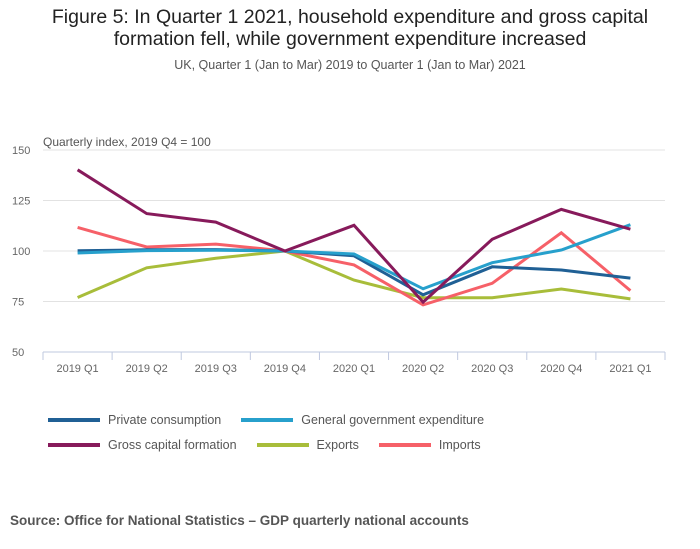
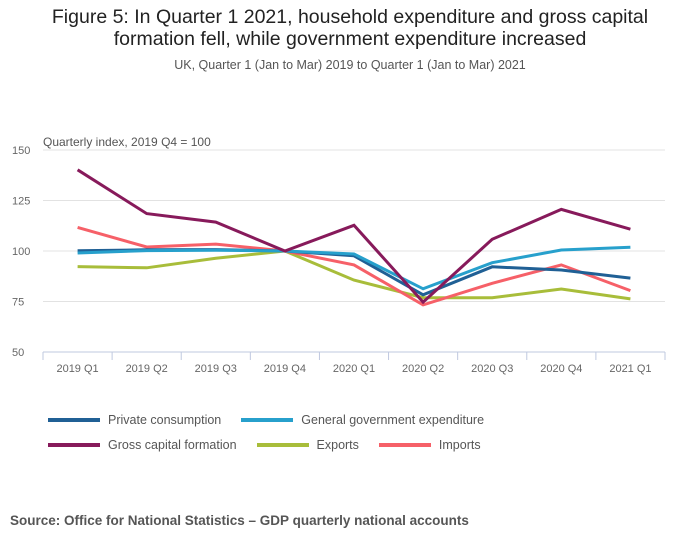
Exports/2019 Q1: 77 -> 92
Imports/2020 Q4: 109 -> 93
General government expenditure/2021 Q1: 113 -> 102
